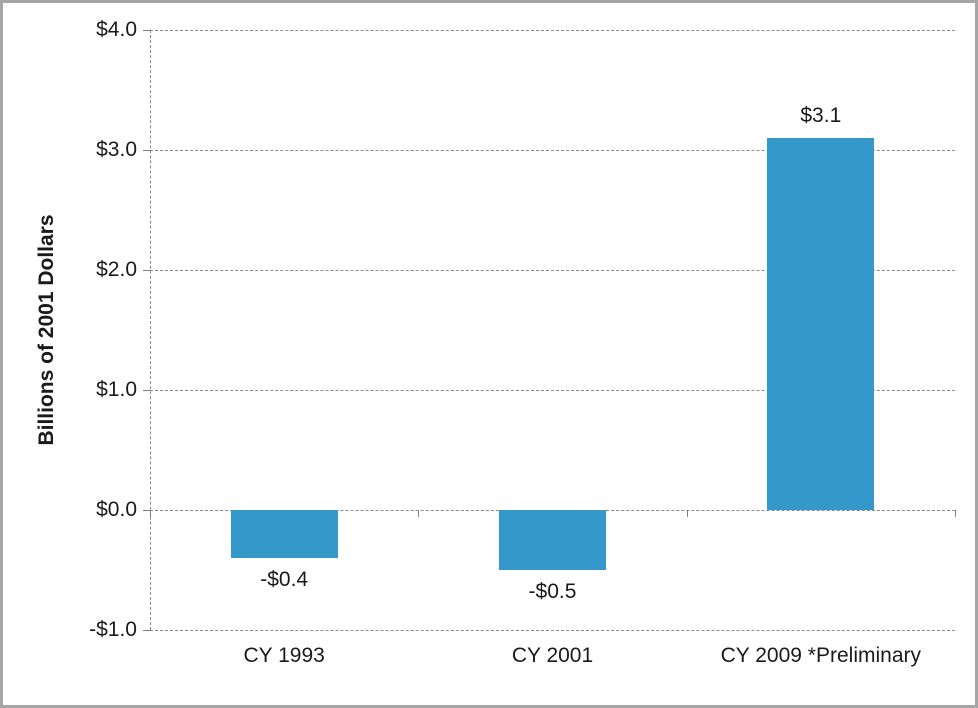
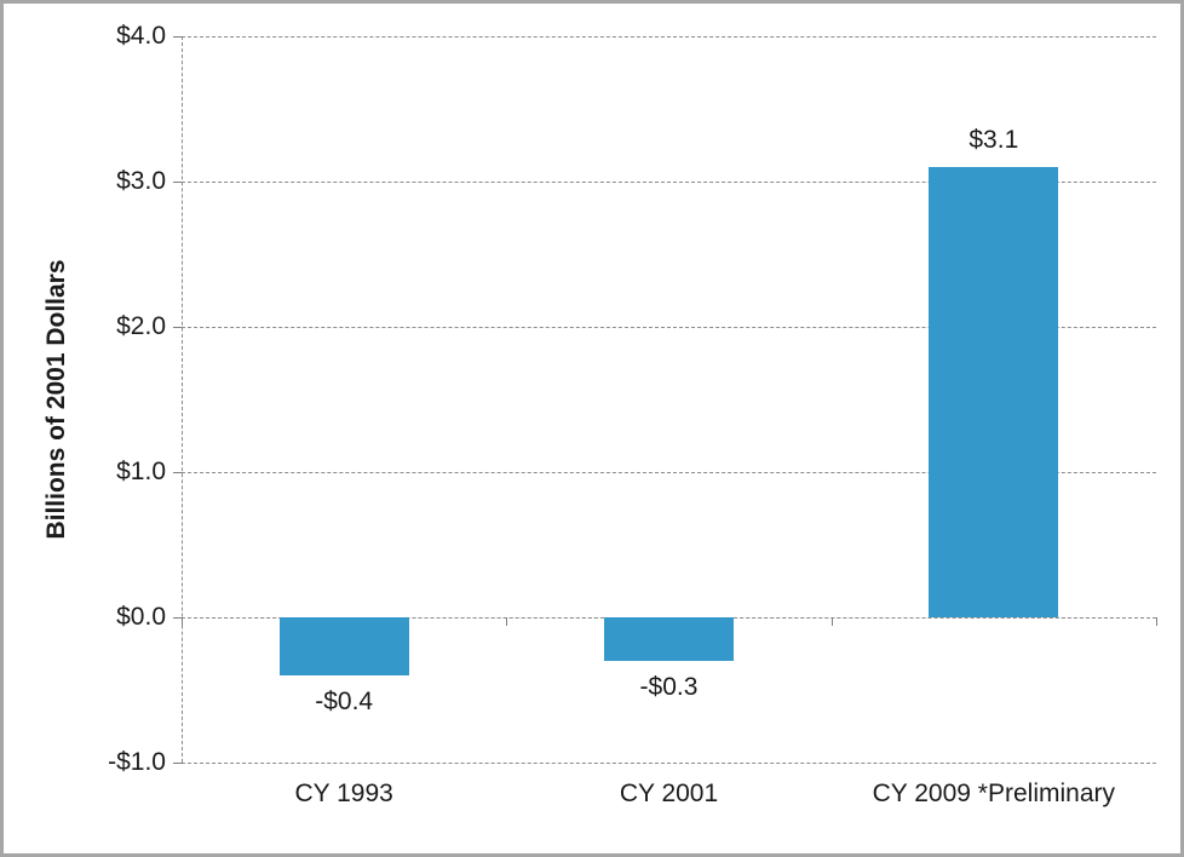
CY 2001: -$0.5 -> -$0.3
